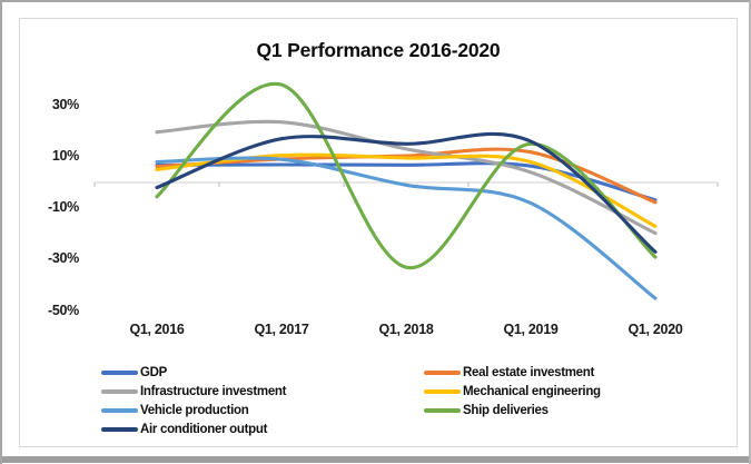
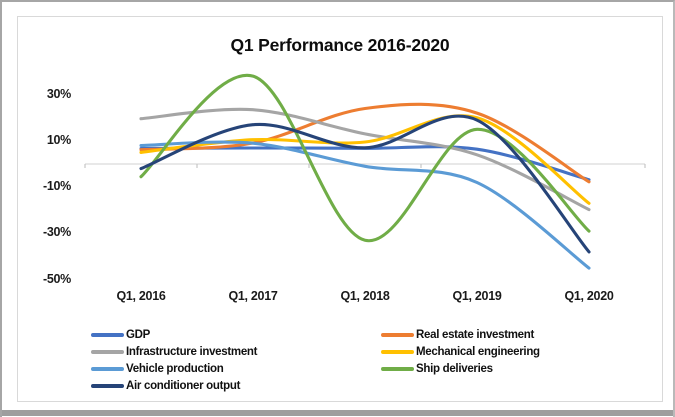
Real estate investment/Q1, 2018: 10% -> 24%
Air conditioner output/Q1, 2018: 15% -> 7%
Real estate investment/Q1, 2019: 12% -> 22%
Mechanical engineering/Q1, 2019: 8% -> 20%
Air conditioner output/Q1, 2019: 16% -> 19%
Air conditioner output/Q1, 2020: -27% -> -38%
